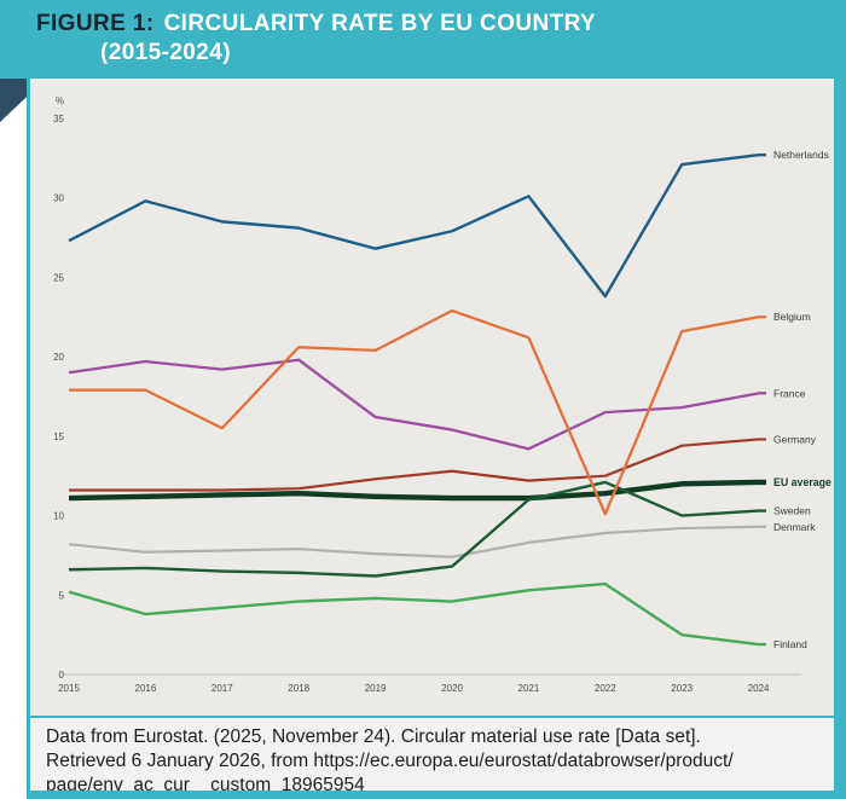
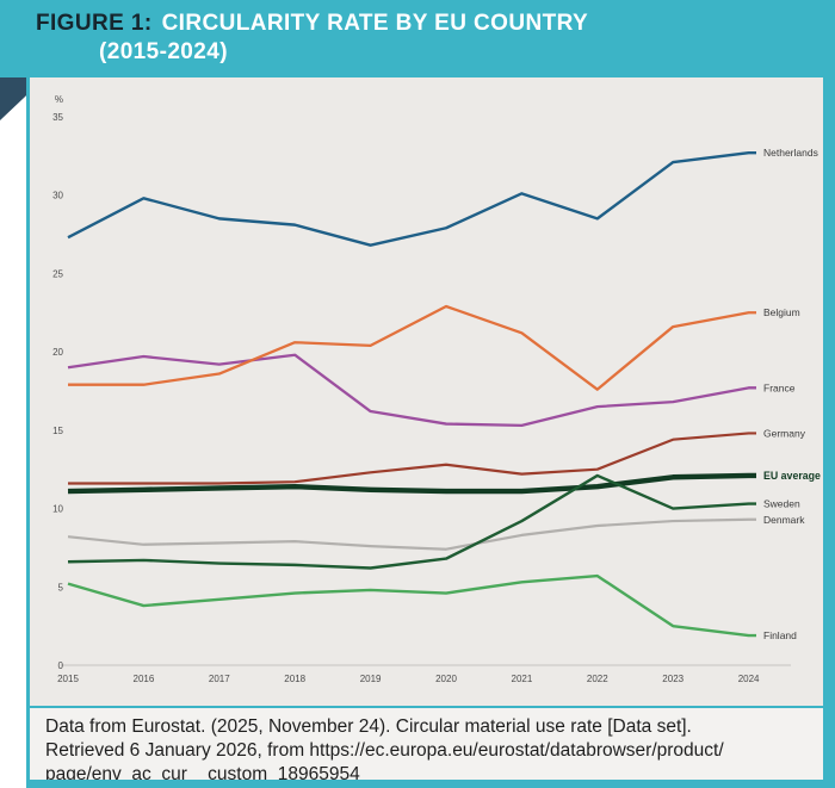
Belgium/2017: 15.5 -> 18.6
France/2021: 14.2 -> 15.3
Sweden/2021: 11.0 -> 9.2
Netherlands/2022: 23.8 -> 28.5
Belgium/2022: 10.1 -> 17.6
